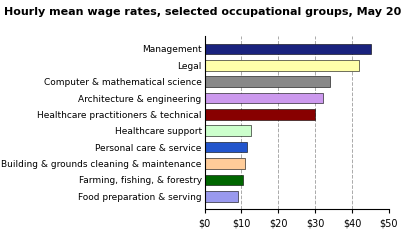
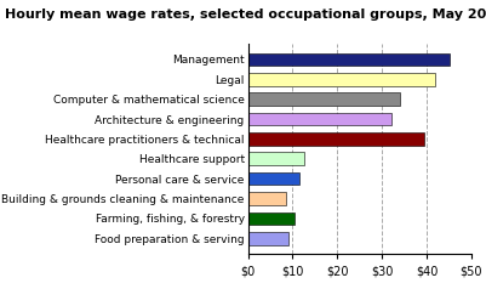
Healthcare practitioners & technical: $30.0 -> $39.5
Building & grounds cleaning & maintenance: $11.0 -> $8.5
